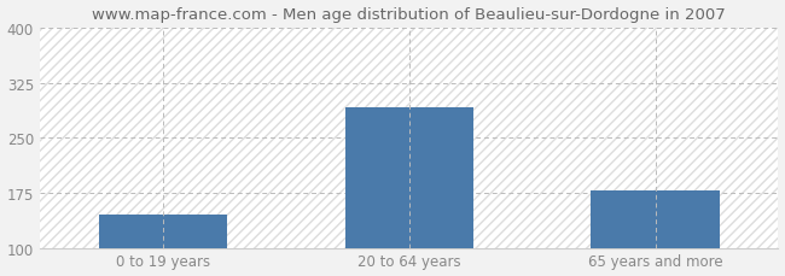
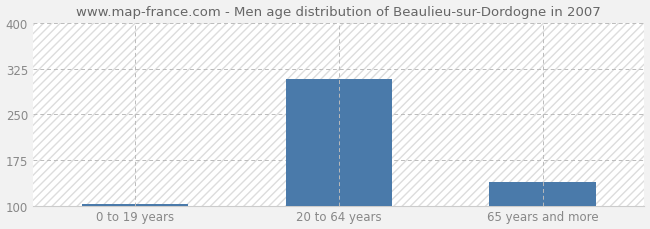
0 to 19 years: 146 -> 103
20 to 64 years: 292 -> 308
65 years and more: 178 -> 138
